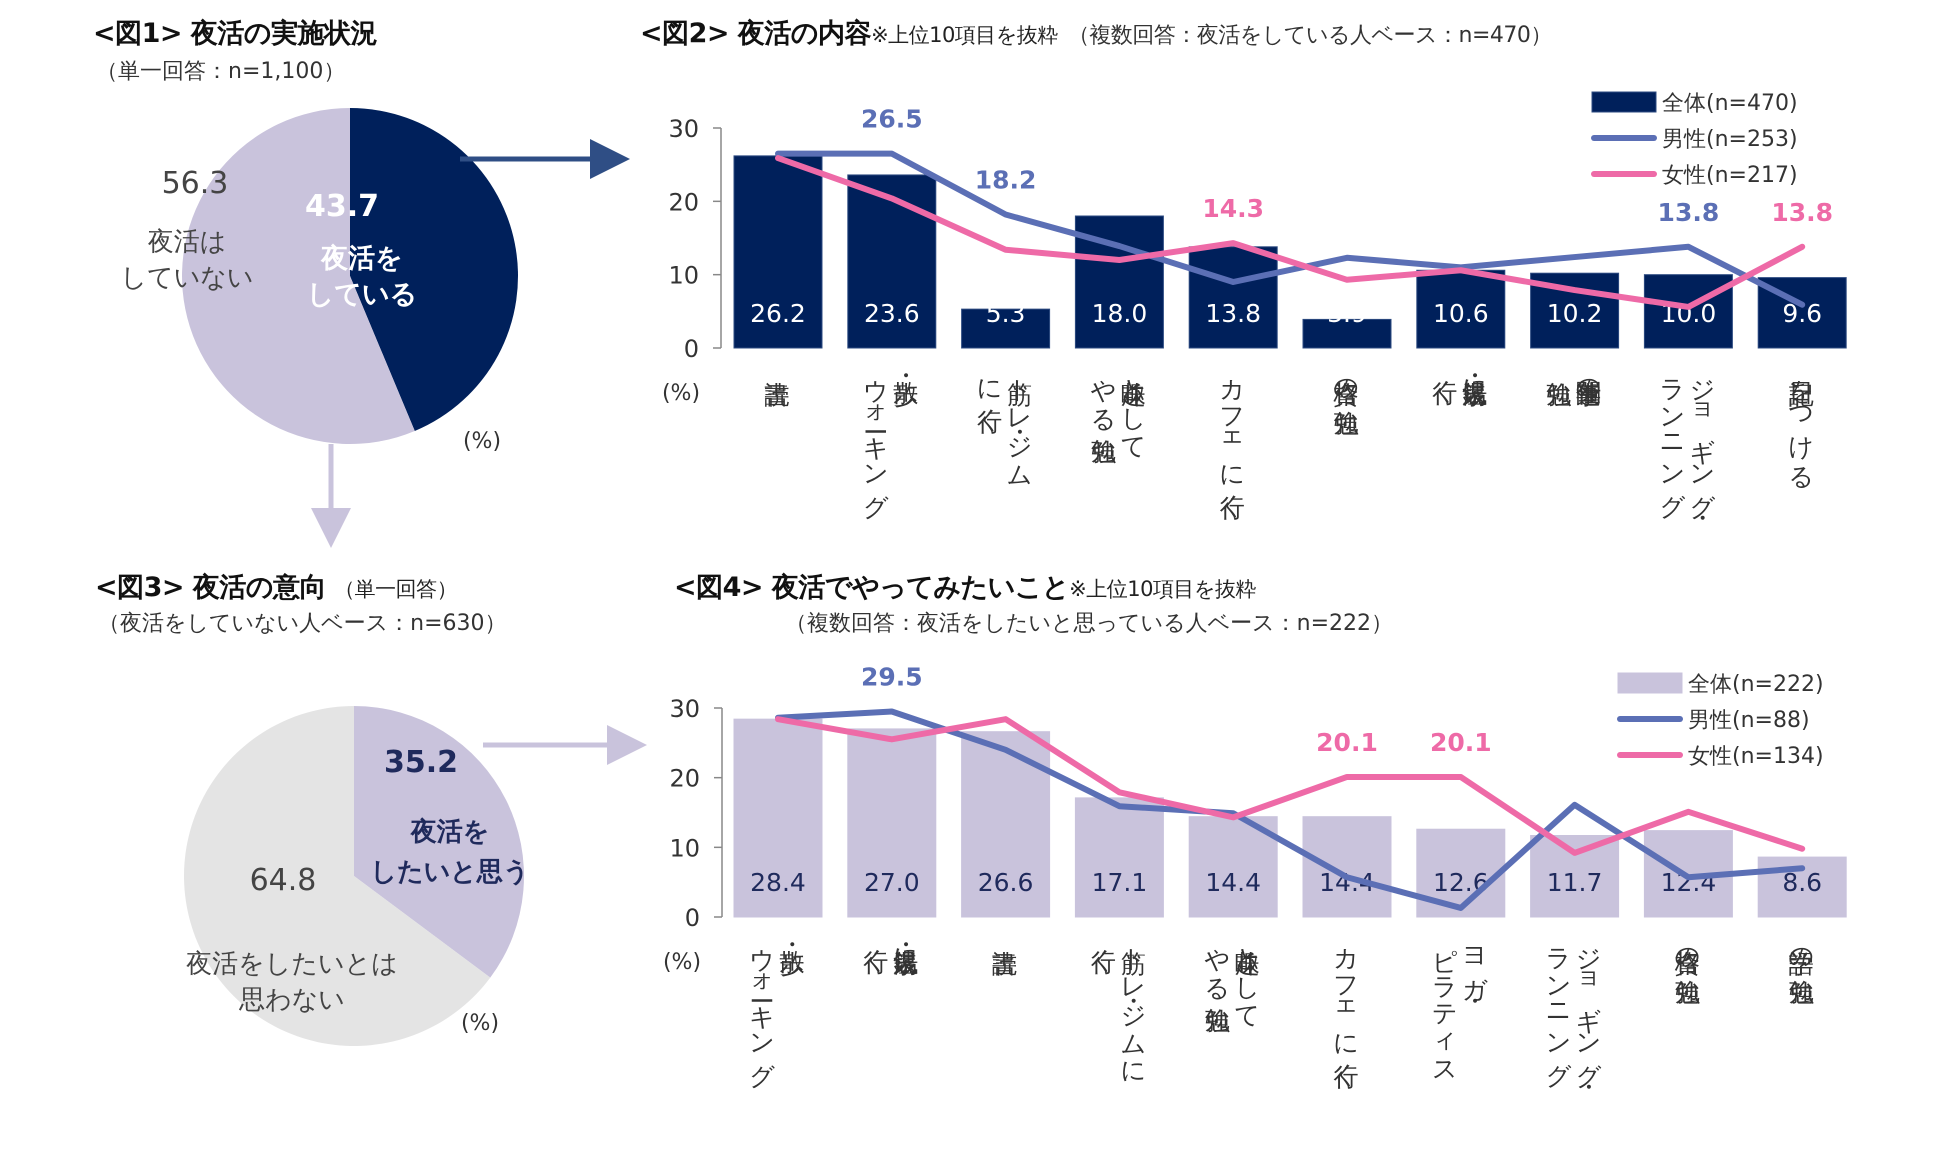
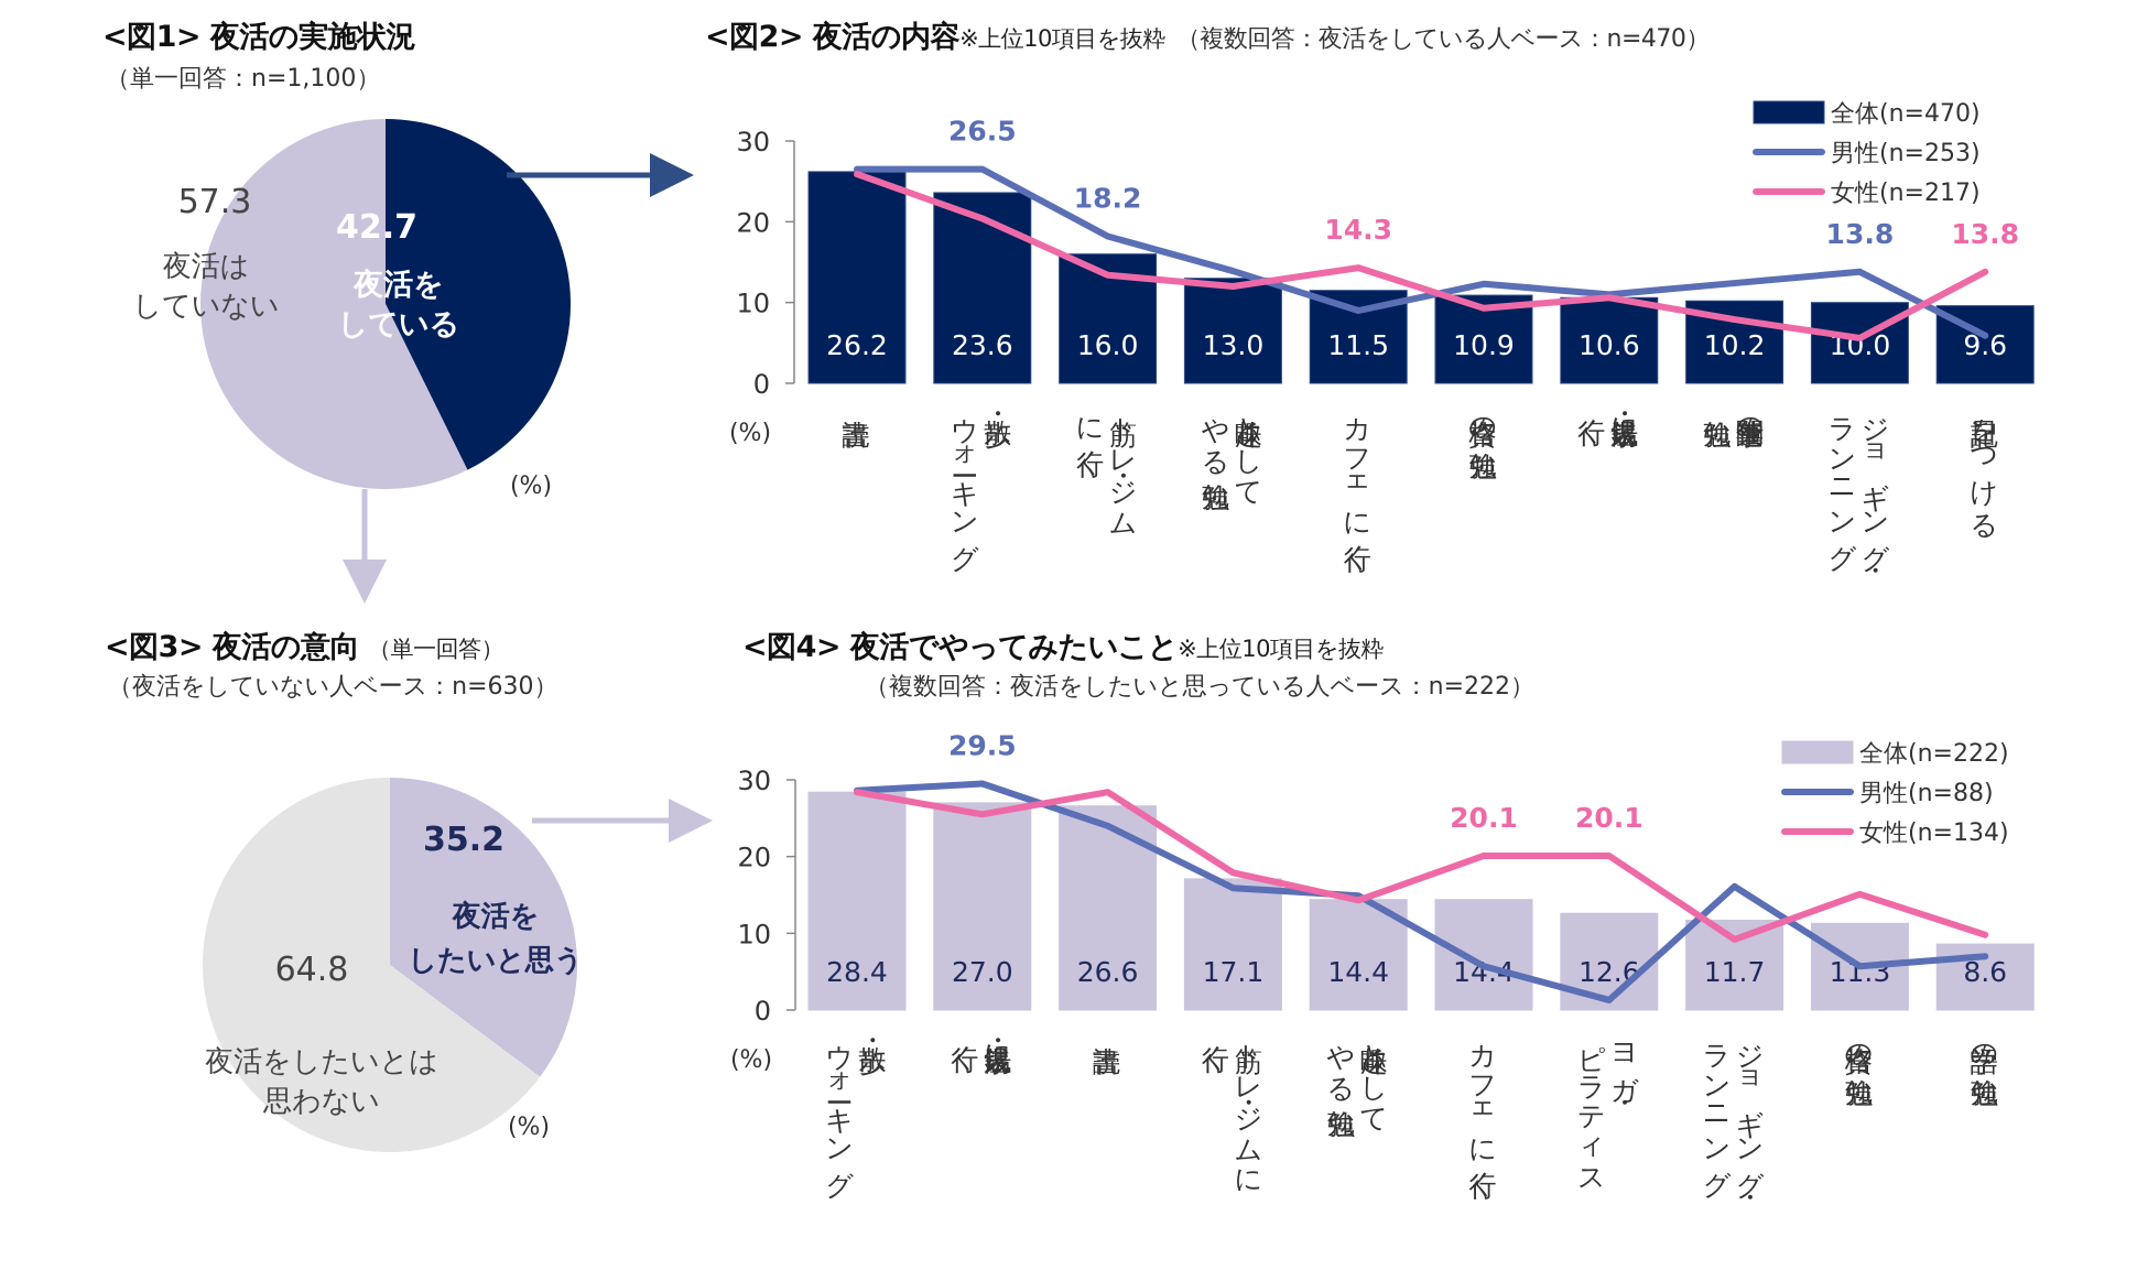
<図1> 夜活の実施状況/夜活をしている: 43.7 -> 42.7
<図1> 夜活の実施状況/夜活はしていない: 56.3 -> 57.3
<図2> 夜活の内容/全体(n=470)/筋トレ・ジムに行く: 5.3 -> 16.0
<図2> 夜活の内容/全体(n=470)/趣味としてやる勉強: 18.0 -> 13.0
<図2> 夜活の内容/全体(n=470)/カフェに行く: 13.8 -> 11.5
<図2> 夜活の内容/全体(n=470)/資格の勉強: 3.9 -> 10.9
<図4> 夜活でやってみたいこと/全体(n=222)/資格の勉強: 12.4 -> 11.3
